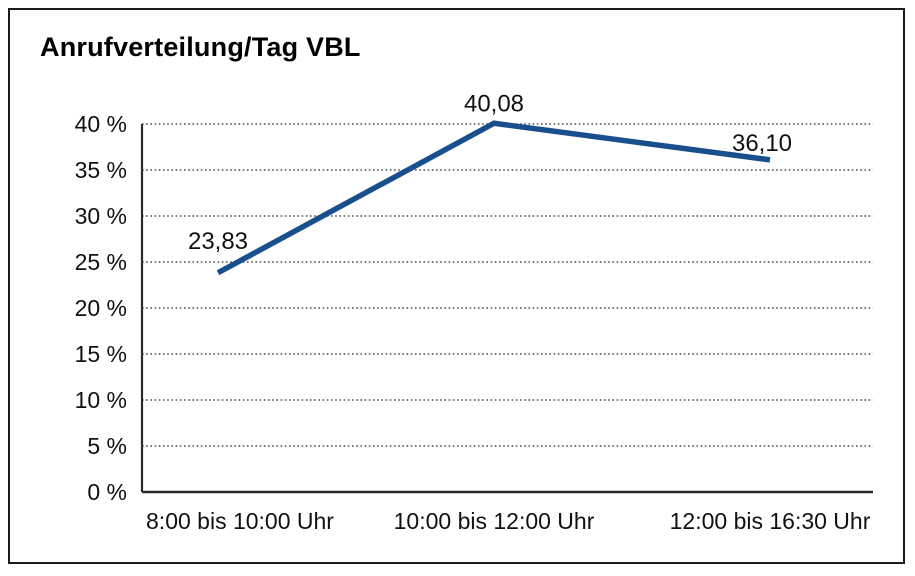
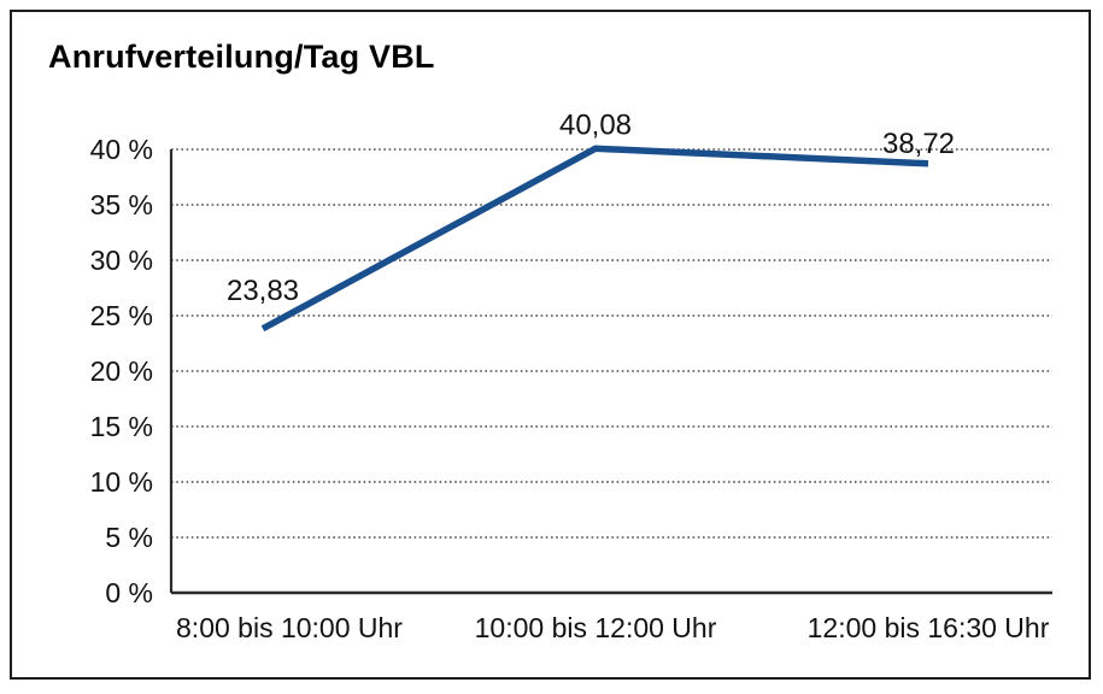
12:00 bis 16:30 Uhr: 36,10 -> 38,72
